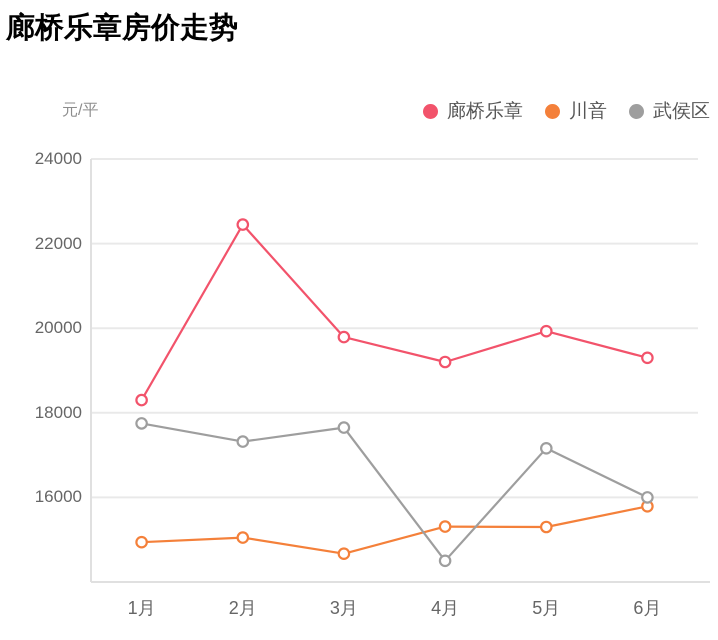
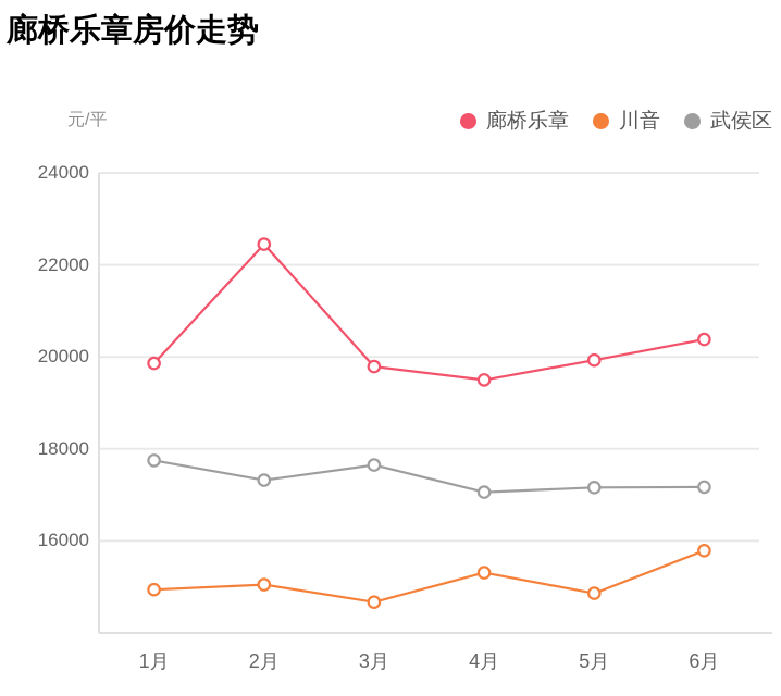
廊桥乐章/1月: 18300 -> 19900
廊桥乐章/4月: 19200 -> 19500
武侯区/4月: 14500 -> 17100
川音/5月: 15300 -> 14900
廊桥乐章/6月: 19300 -> 20400
武侯区/6月: 16000 -> 17200
